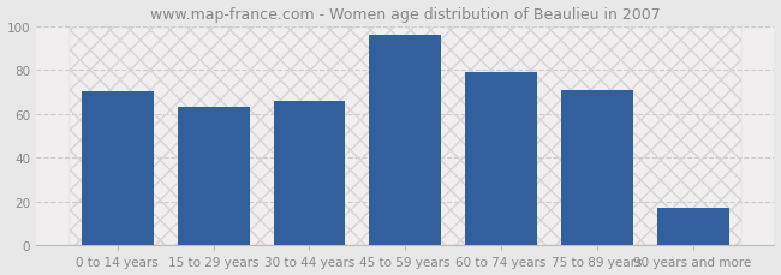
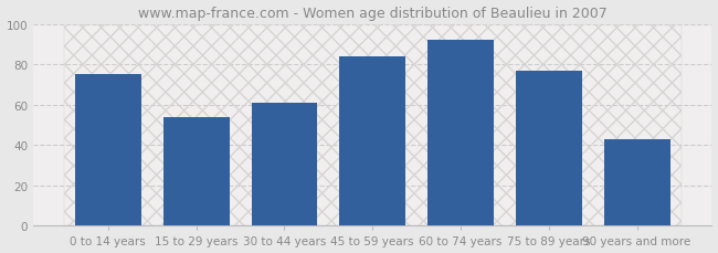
0 to 14 years: 70 -> 75
15 to 29 years: 63 -> 54
30 to 44 years: 66 -> 61
45 to 59 years: 96 -> 84
60 to 74 years: 79 -> 92
75 to 89 years: 71 -> 77
90 years and more: 17 -> 43
